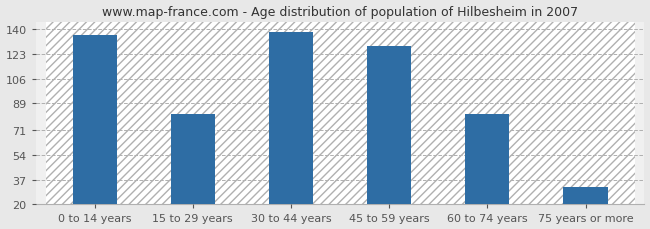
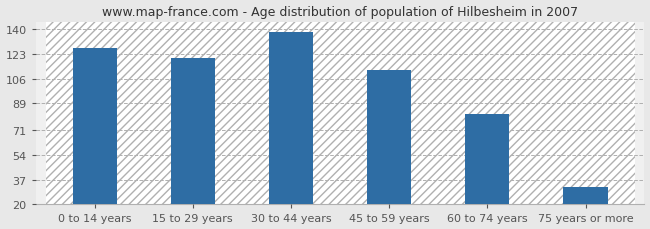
0 to 14 years: 136 -> 127
15 to 29 years: 82 -> 120
45 to 59 years: 128 -> 112
